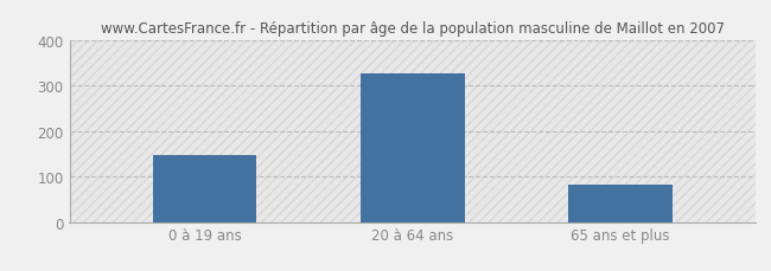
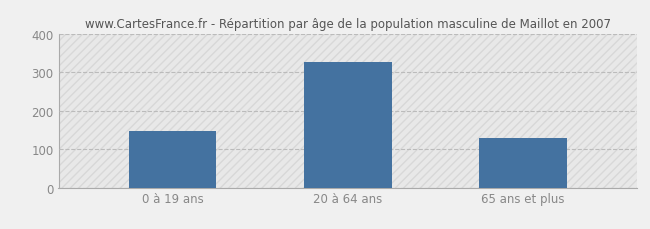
65 ans et plus: 83 -> 130
